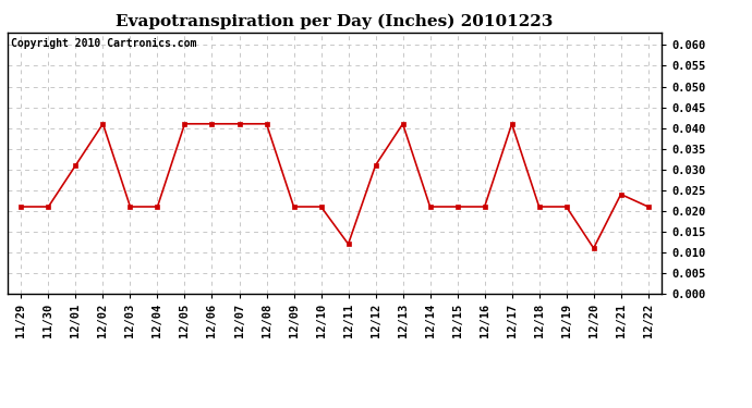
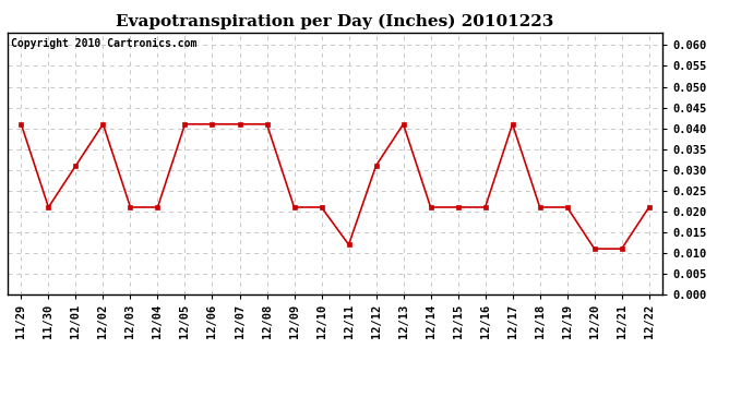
11/29: 0.021 -> 0.041
12/21: 0.024 -> 0.011
